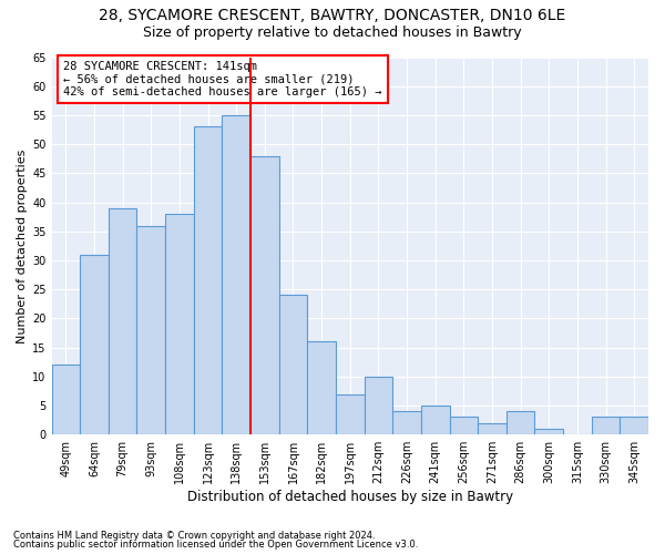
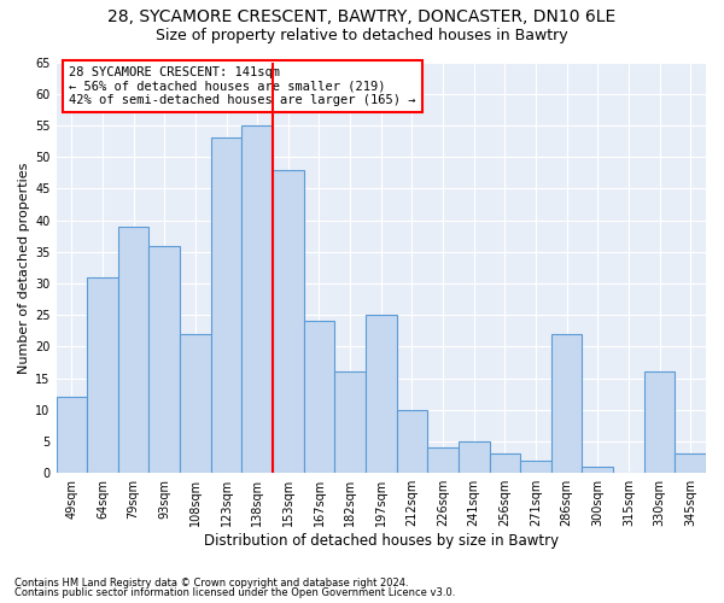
108sqm: 38 -> 22
197sqm: 7 -> 25
286sqm: 4 -> 22
330sqm: 3 -> 16
